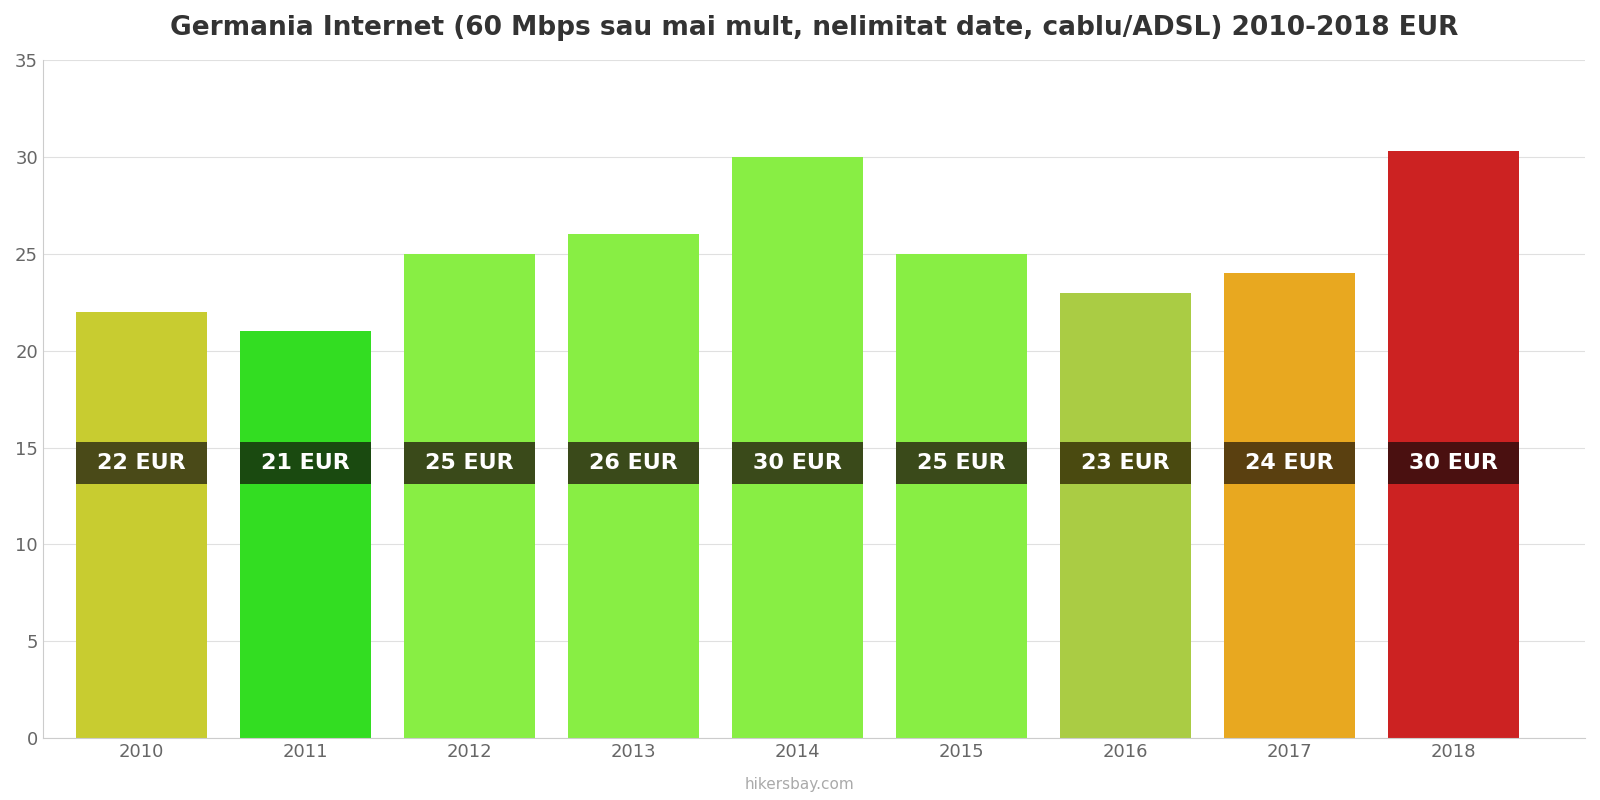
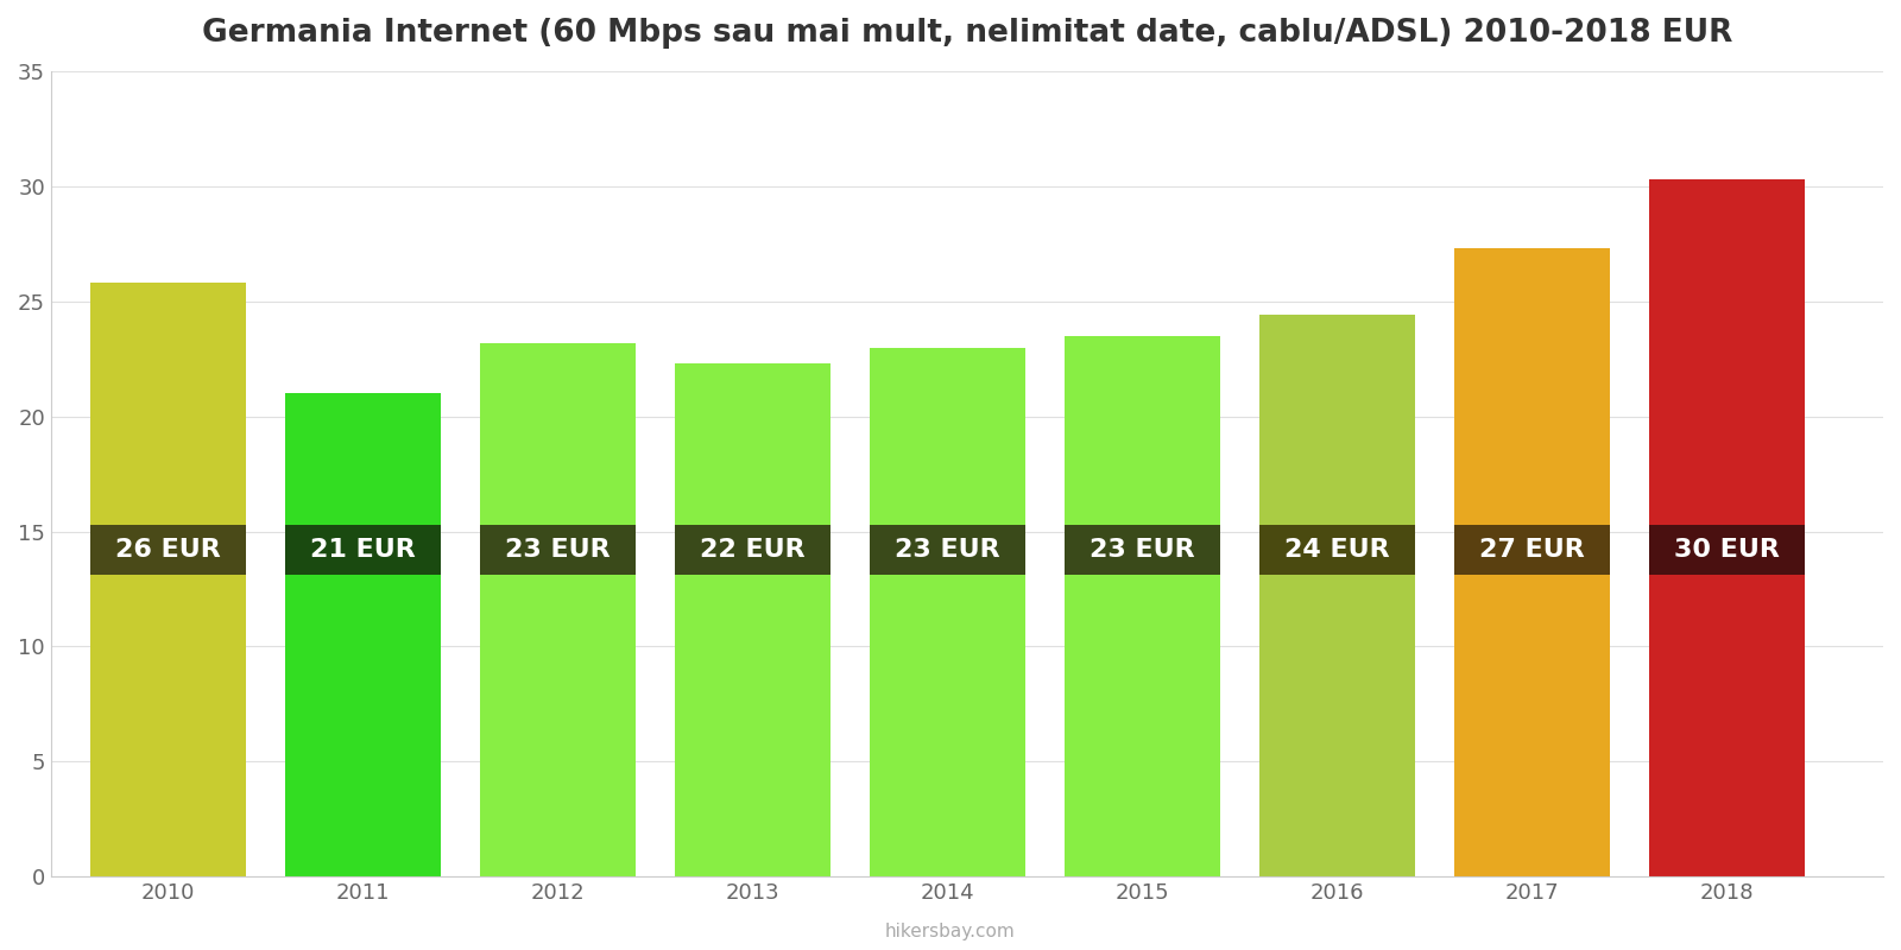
2010: 22 -> 26
2012: 25 -> 23
2013: 26 -> 22
2014: 30 -> 23
2015: 25 -> 23
2016: 23 -> 24
2017: 24 -> 27
